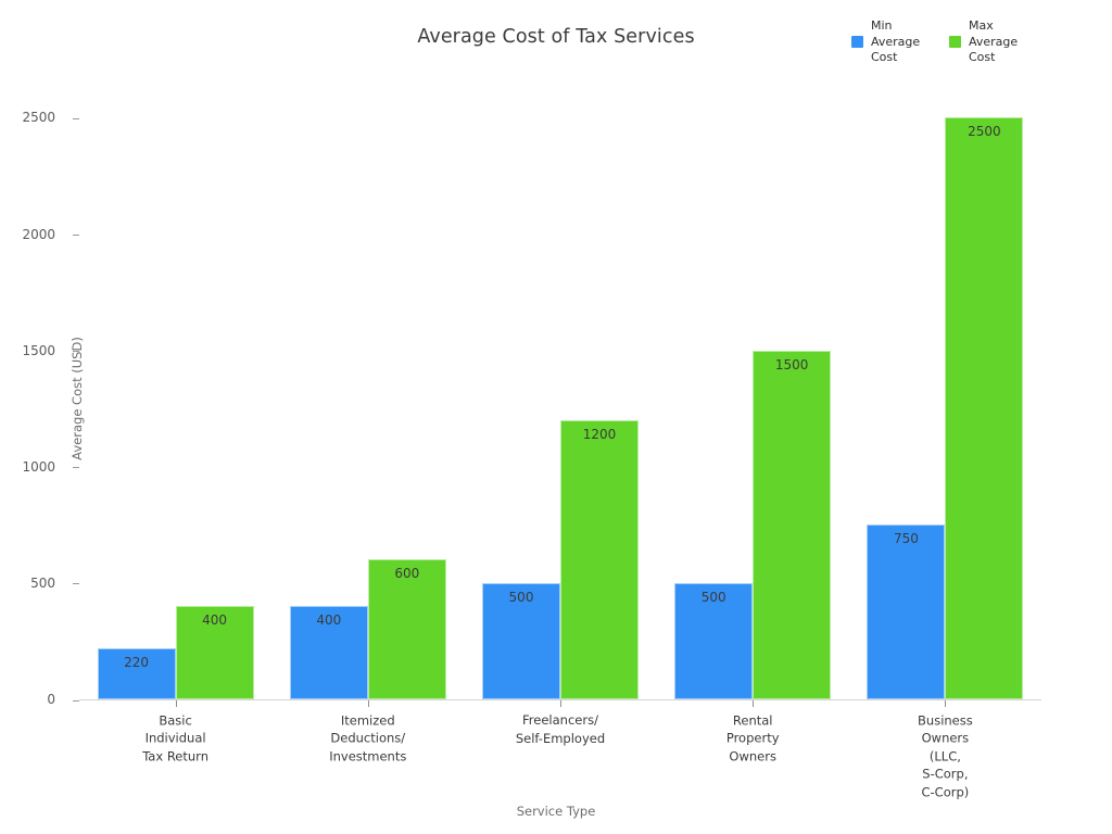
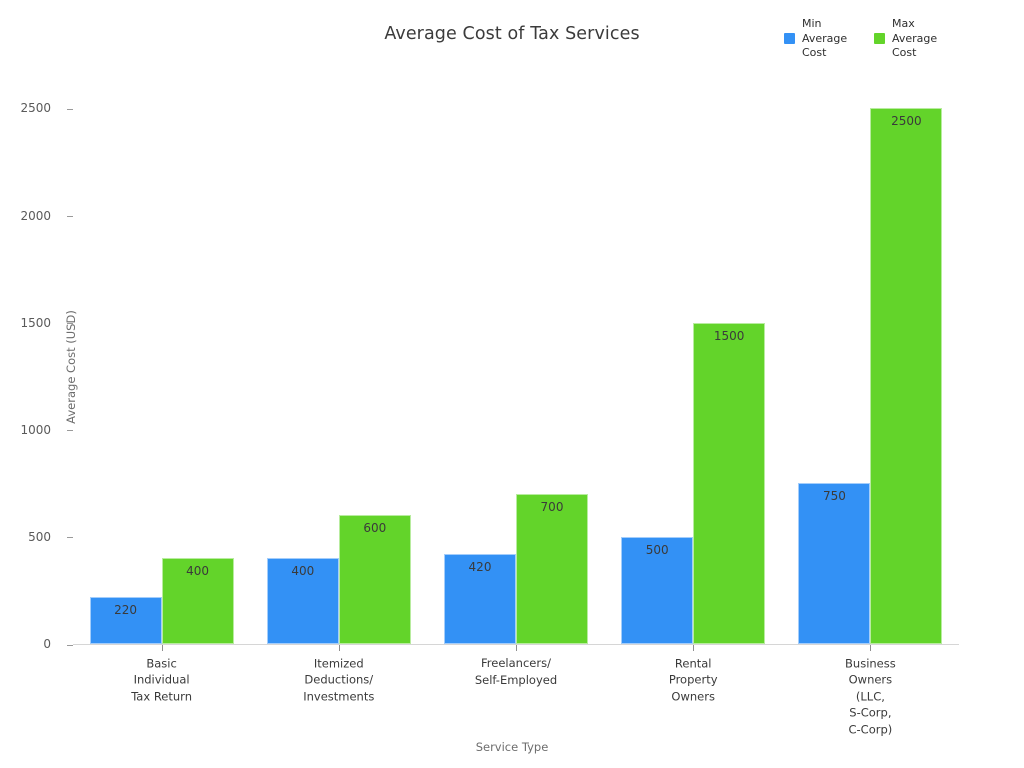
Min Average Cost/Freelancers/ Self-Employed: 500 -> 420
Max Average Cost/Freelancers/ Self-Employed: 1200 -> 700
